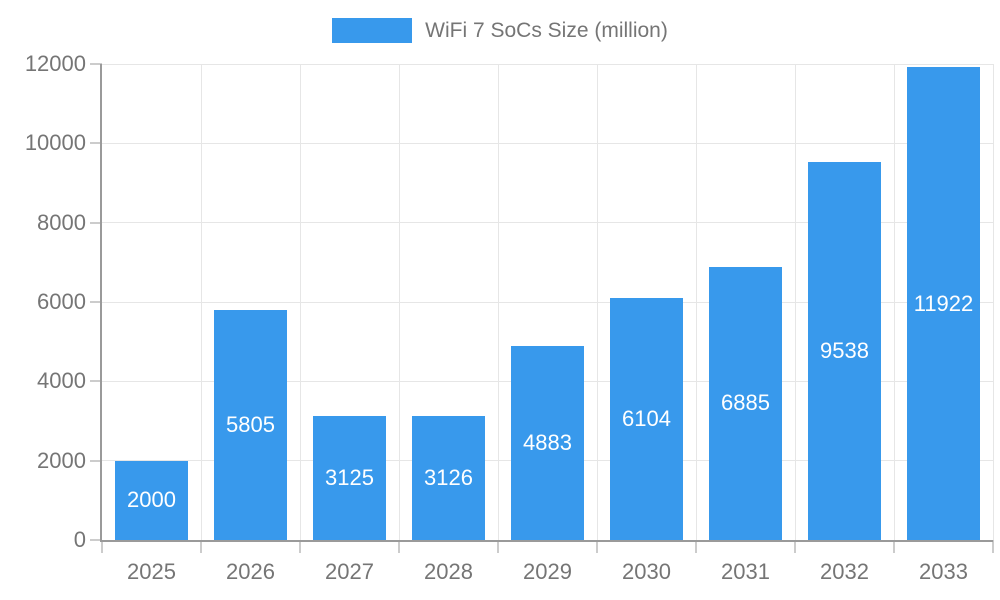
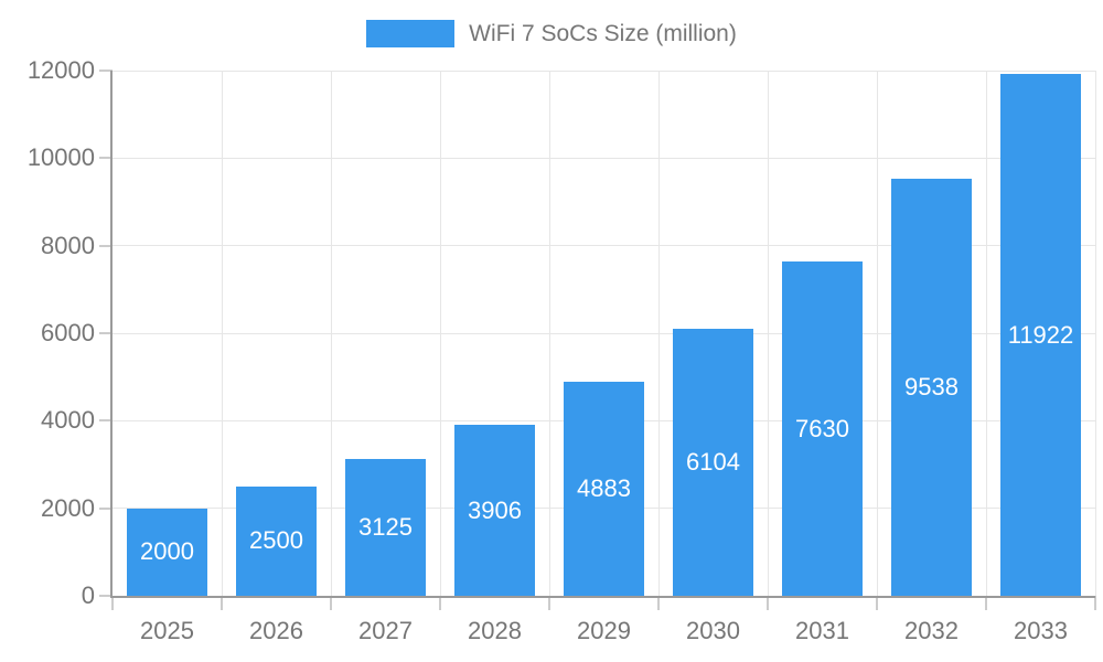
2026: 5805 -> 2500
2028: 3126 -> 3906
2031: 6885 -> 7630
